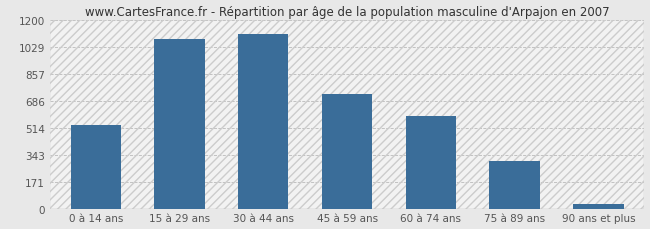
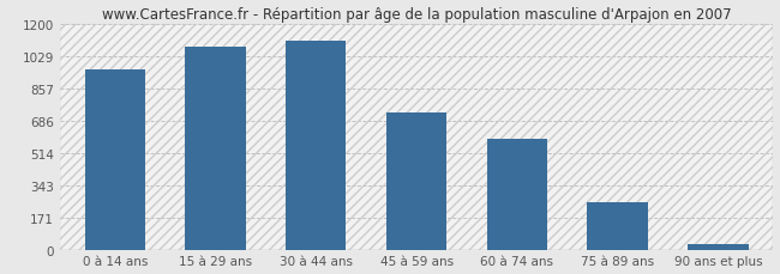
0 à 14 ans: 530 -> 960
75 à 89 ans: 300 -> 250
